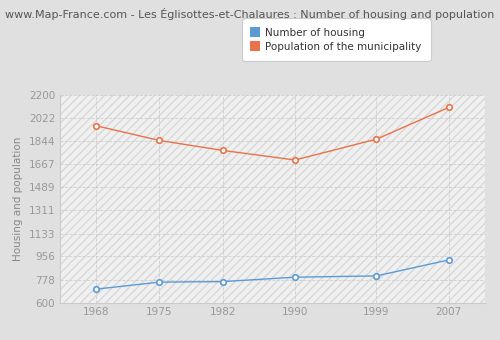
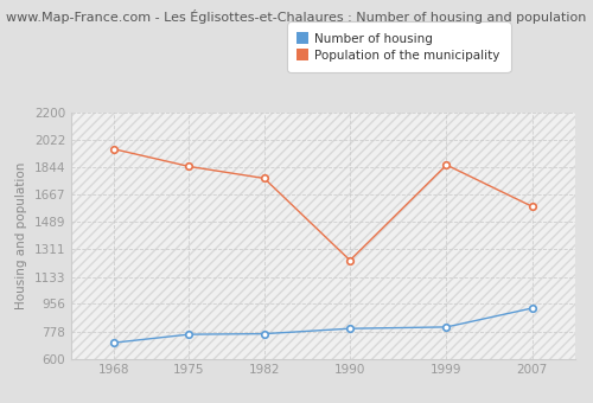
Population of the municipality/1990: 1700 -> 1240
Population of the municipality/2007: 2110 -> 1590
